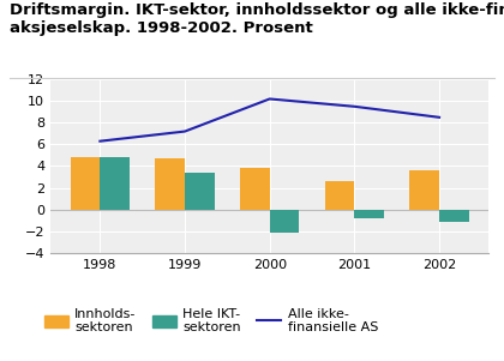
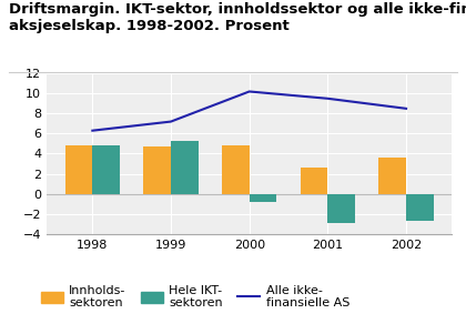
Hele IKT- sektoren/1999: 3.4 -> 5.3
Innholds- sektoren/2000: 3.8 -> 4.8
Hele IKT- sektoren/2000: -2.2 -> -0.8
Hele IKT- sektoren/2001: -0.8 -> -2.9
Hele IKT- sektoren/2002: -1.2 -> -2.7
